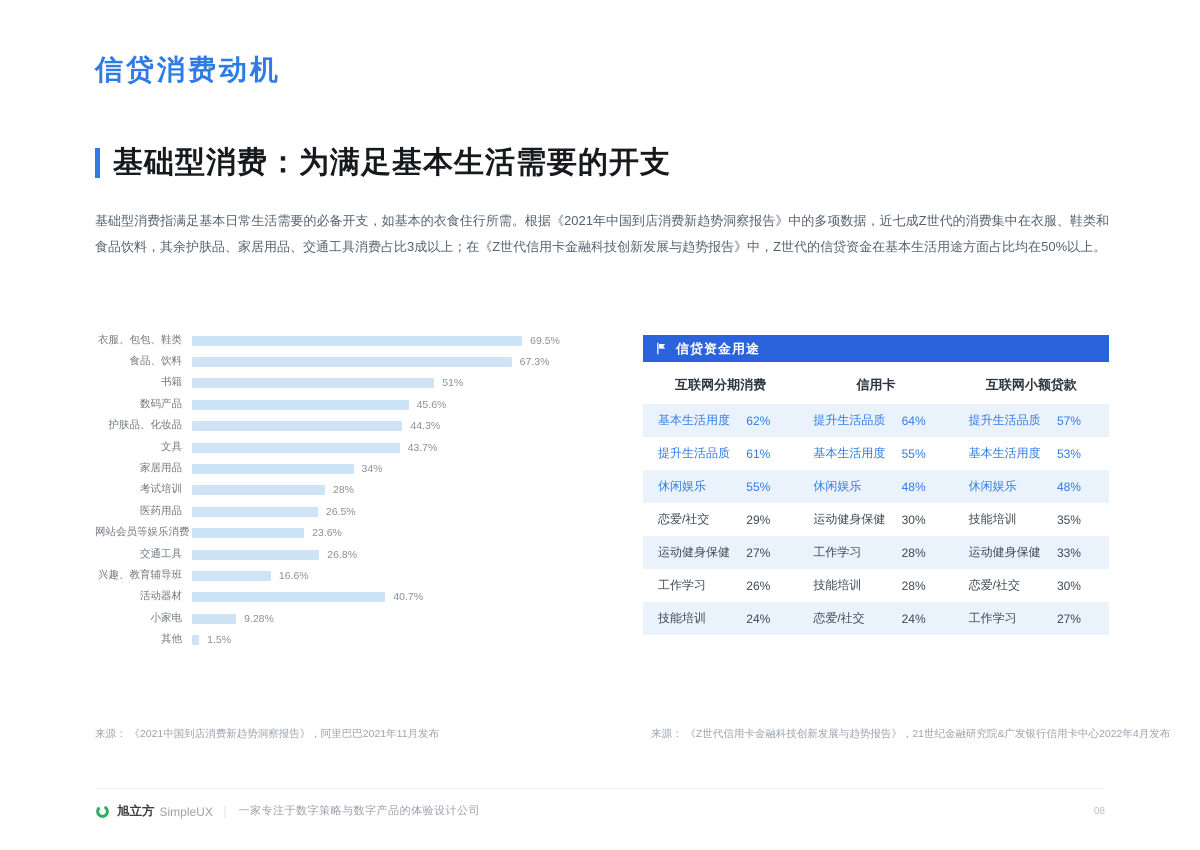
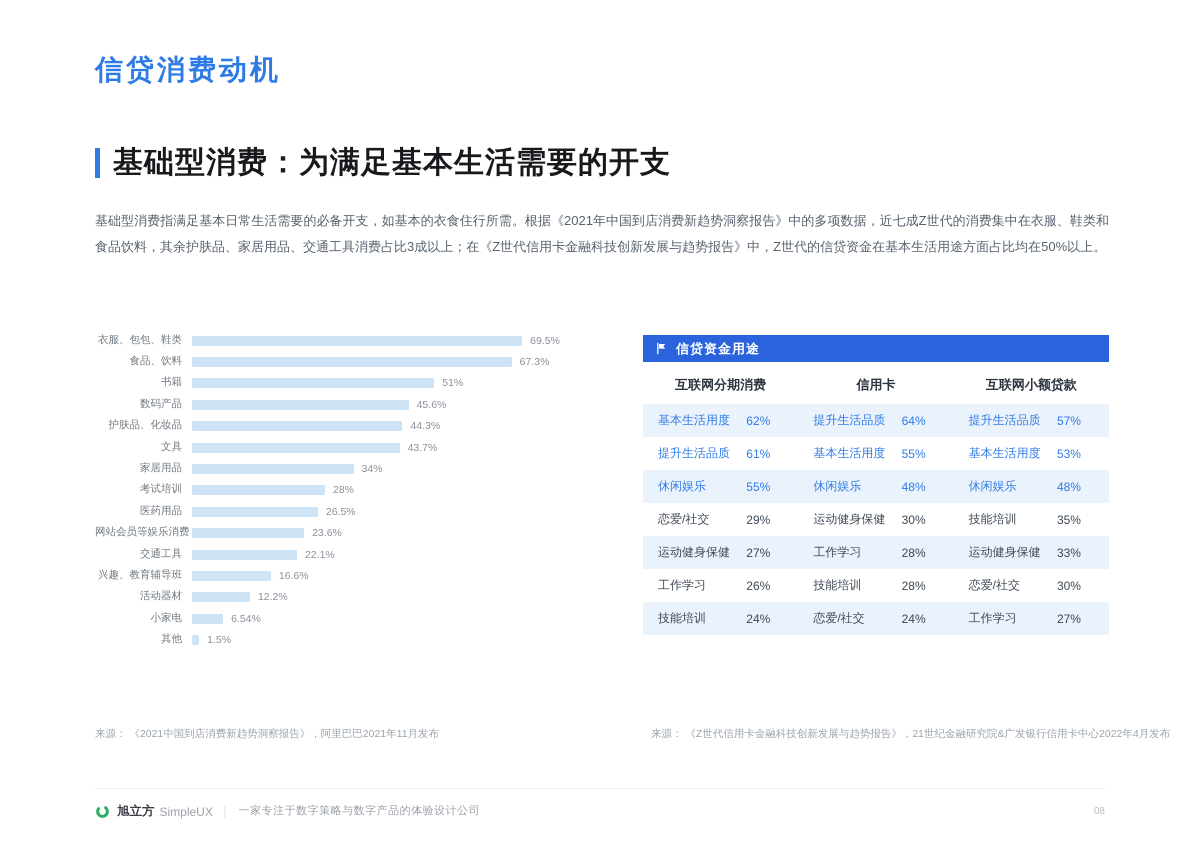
交通工具: 26.8% -> 22.1%
活动器材: 40.7% -> 12.2%
小家电: 9.28% -> 6.54%
